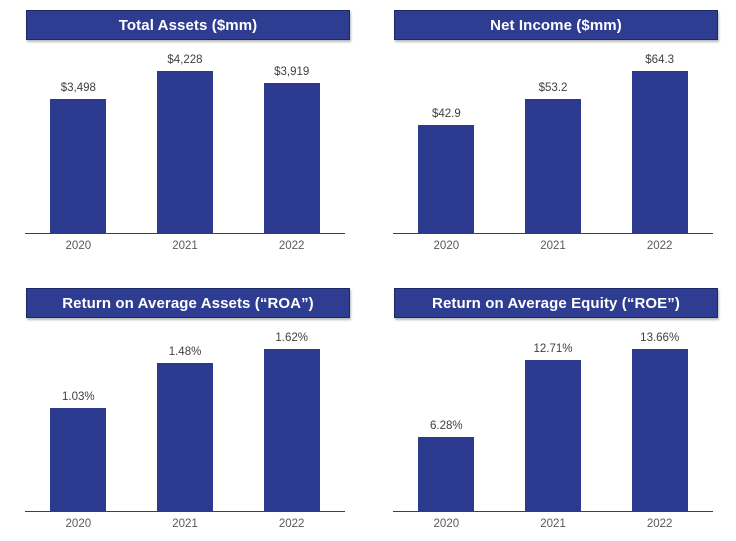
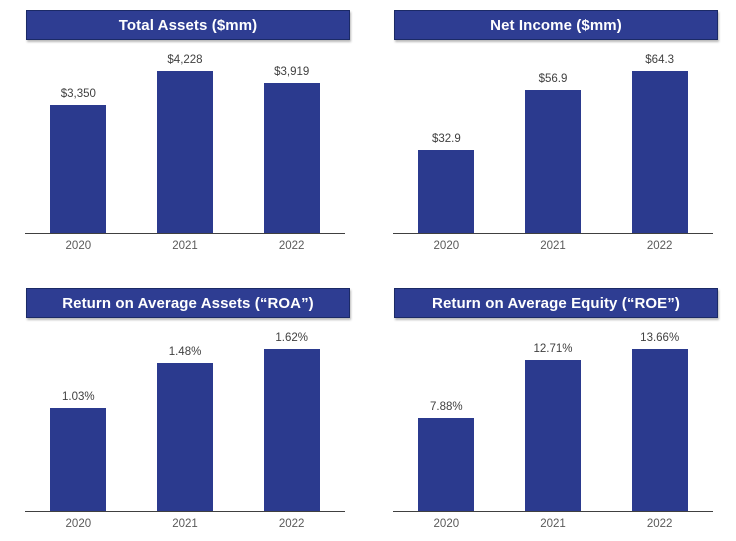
Total Assets ($mm)/2020: $3,498 -> $3,350
Net Income ($mm)/2020: $42.9 -> $32.9
Net Income ($mm)/2021: $53.2 -> $56.9
Return on Average Equity (“ROE”)/2020: 6.28% -> 7.88%
